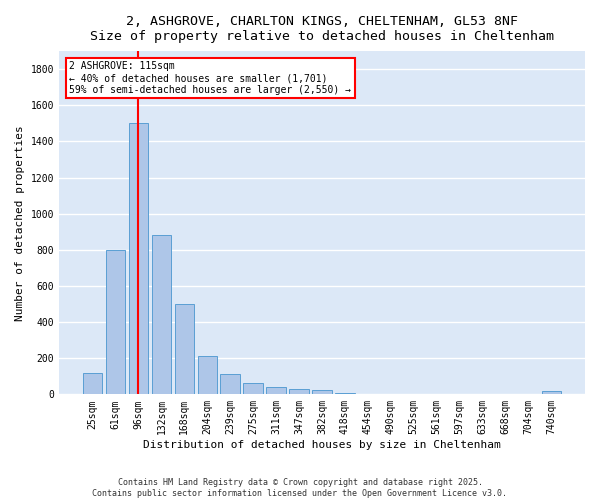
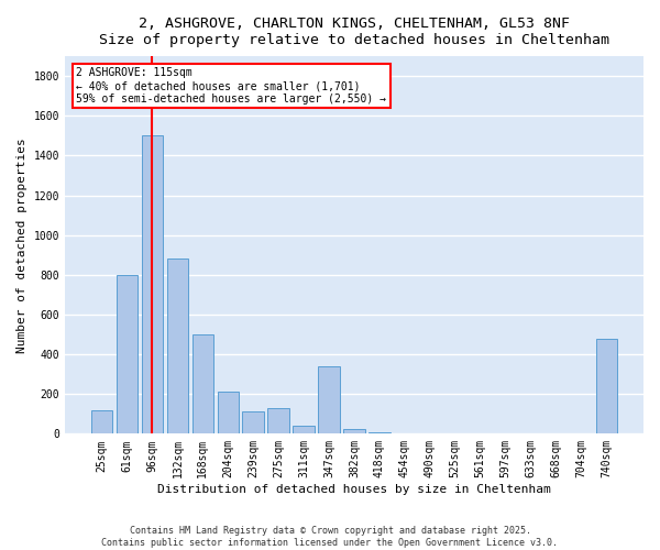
275sqm: 60 -> 130
347sqm: 30 -> 340
740sqm: 20 -> 480
